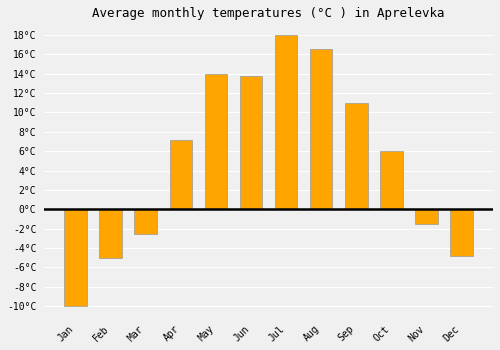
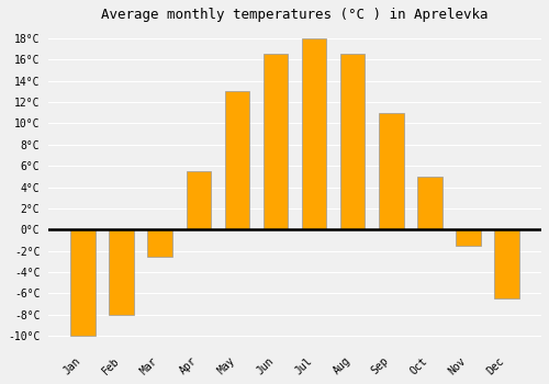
Feb: -5.0°C -> -8.0°C
Apr: 7.2°C -> 5.5°C
May: 14.0°C -> 13.0°C
Jun: 13.8°C -> 16.5°C
Oct: 6.0°C -> 5.0°C
Dec: -4.8°C -> -6.5°C
